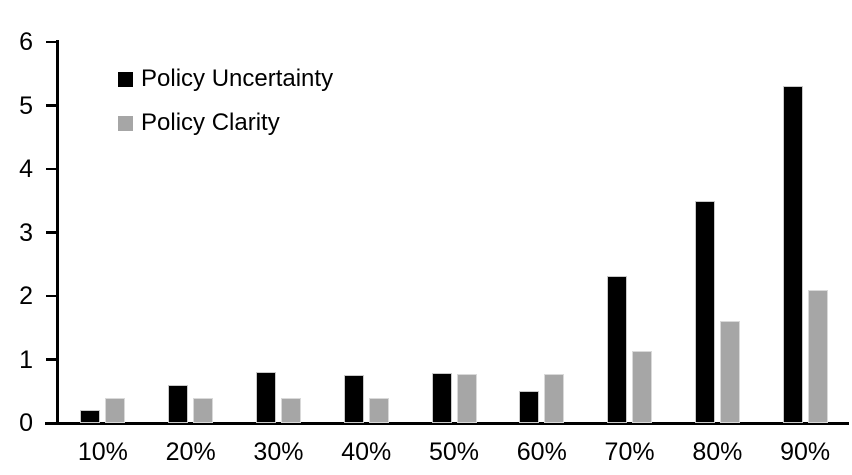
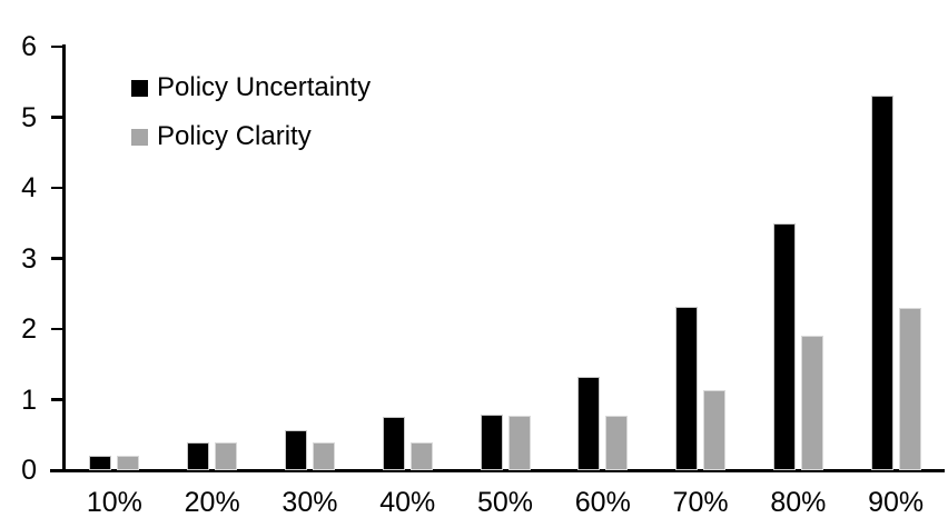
Policy Clarity/10%: 0.4 -> 0.2
Policy Uncertainty/20%: 0.6 -> 0.4
Policy Uncertainty/30%: 0.8 -> 0.6
Policy Uncertainty/60%: 0.5 -> 1.3
Policy Clarity/80%: 1.6 -> 1.9
Policy Clarity/90%: 2.1 -> 2.3
